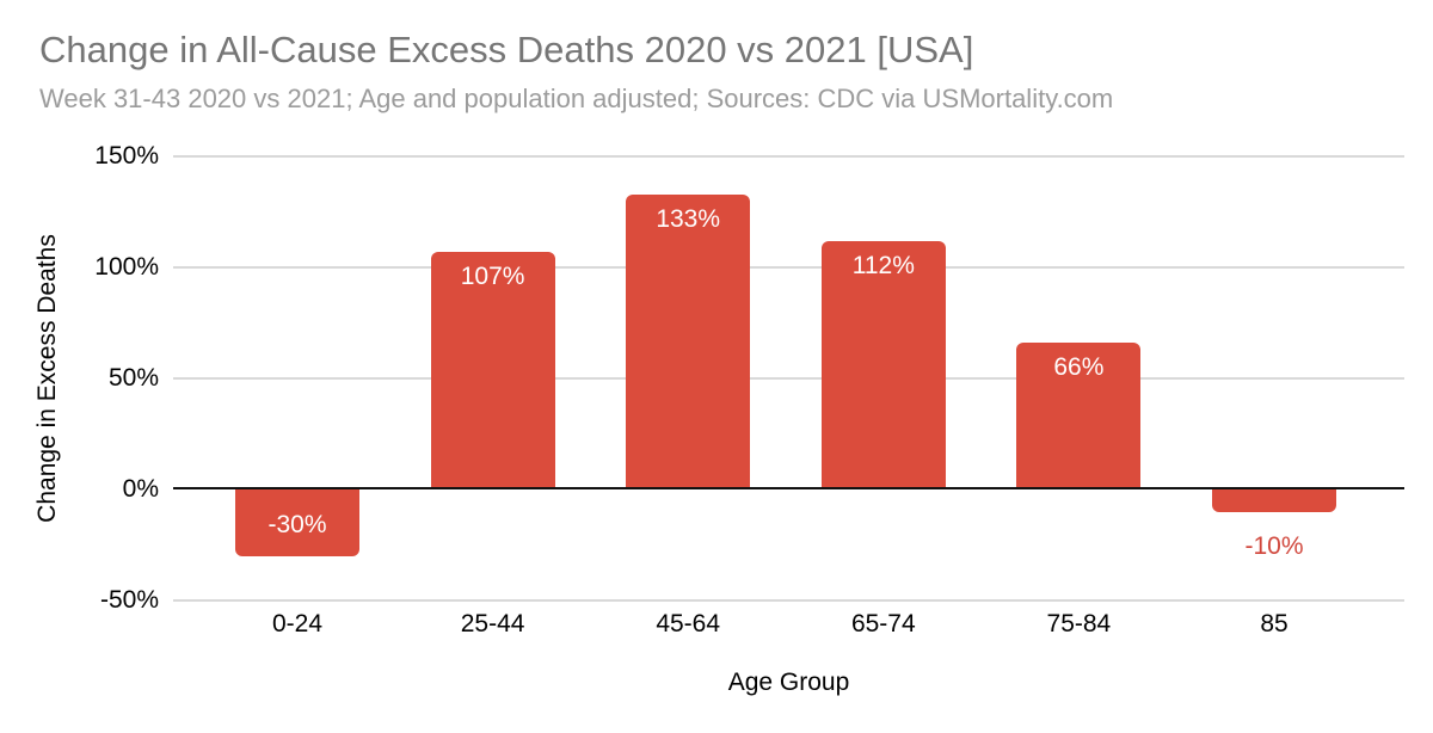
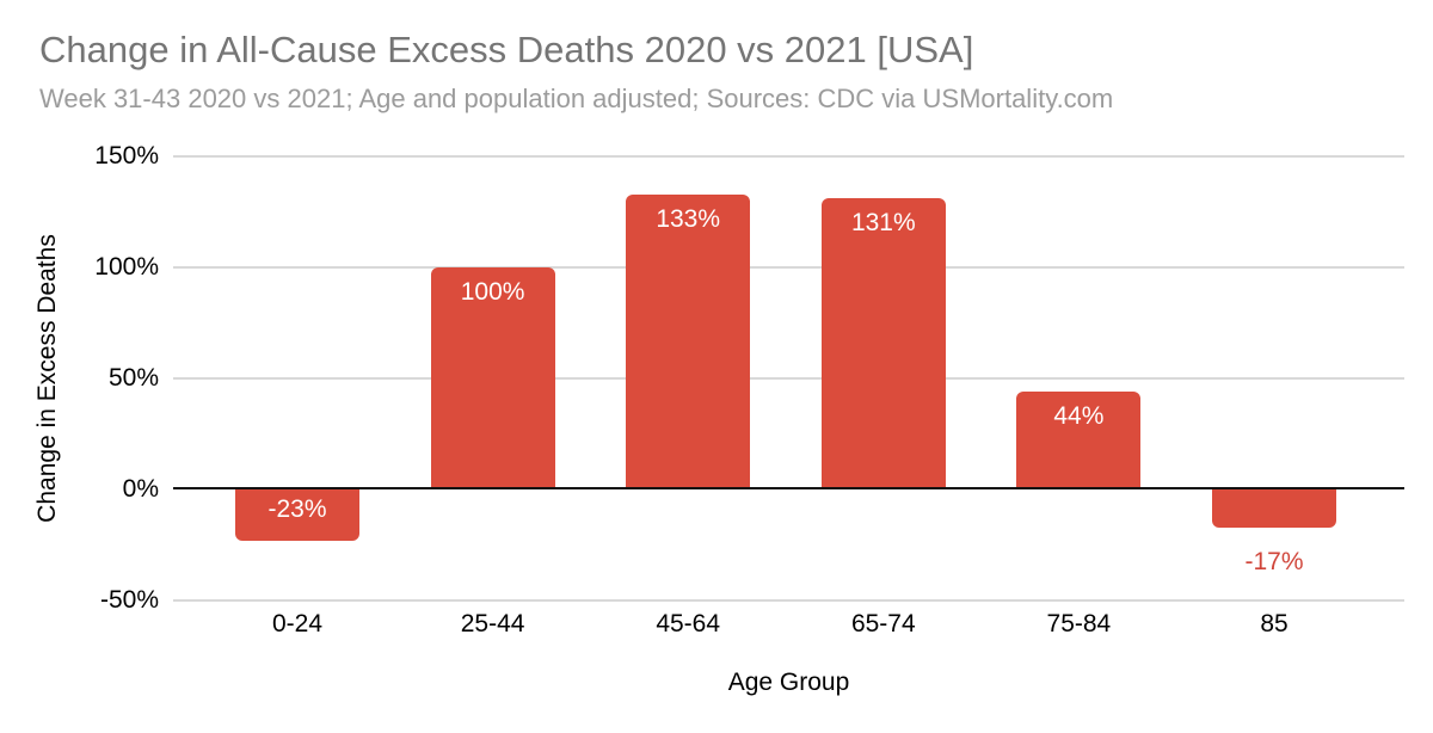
0-24: -30% -> -23%
25-44: 107% -> 100%
65-74: 112% -> 131%
75-84: 66% -> 44%
85: -10% -> -17%
